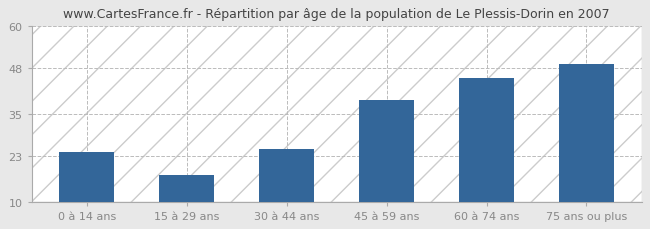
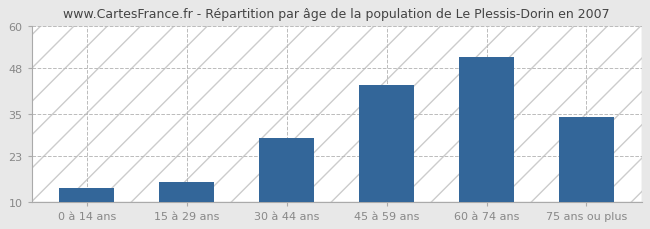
0 à 14 ans: 24.0 -> 14.0
15 à 29 ans: 17.5 -> 15.5
30 à 44 ans: 25.0 -> 28.0
45 à 59 ans: 39.0 -> 43.0
60 à 74 ans: 45.0 -> 51.0
75 ans ou plus: 49.0 -> 34.0
